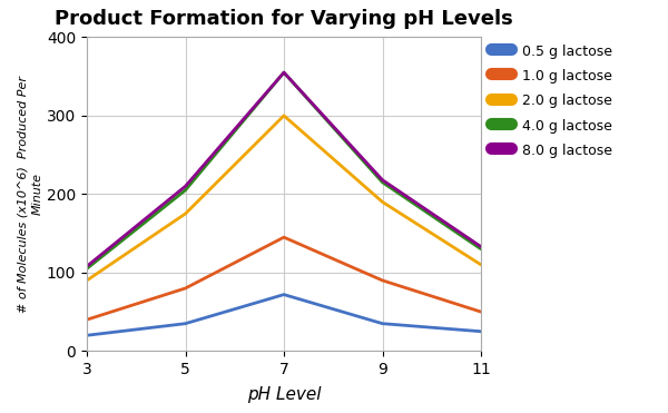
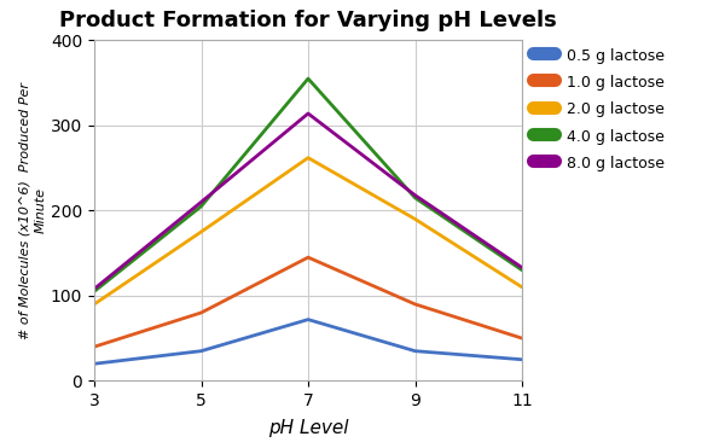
2.0 g lactose/7: 300 -> 262
8.0 g lactose/7: 355 -> 314
